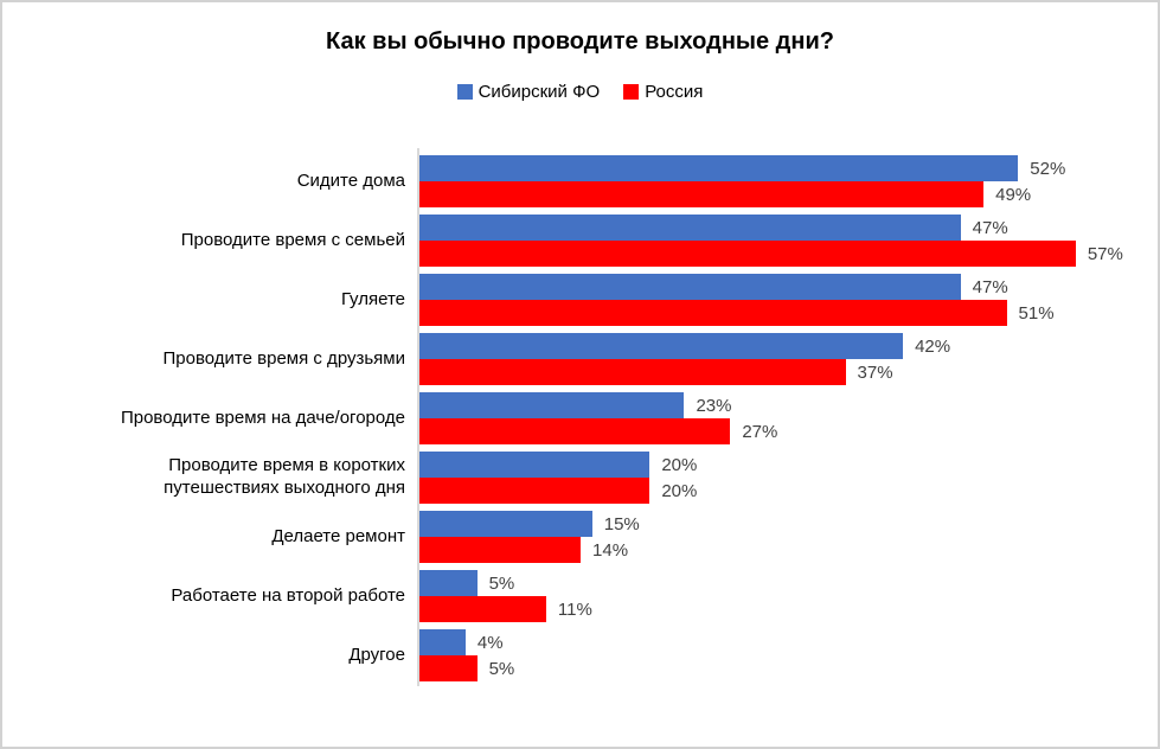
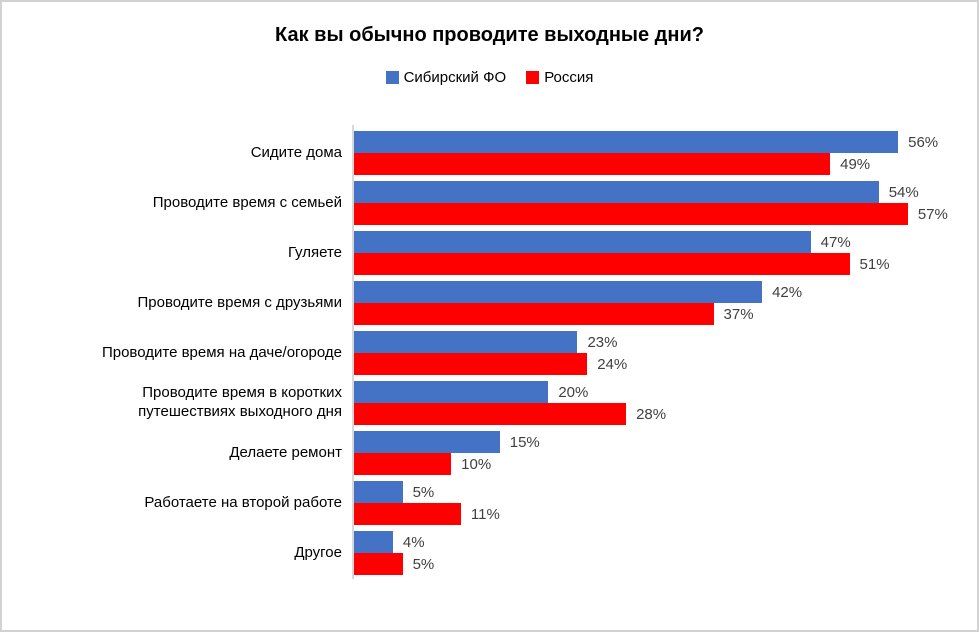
Сибирский ФО/Сидите дома: 52% -> 56%
Сибирский ФО/Проводите время с семьей: 47% -> 54%
Россия/Проводите время на даче/огороде: 27% -> 24%
Россия/Проводите время в коротких путешествиях выходного дня: 20% -> 28%
Россия/Делаете ремонт: 14% -> 10%
